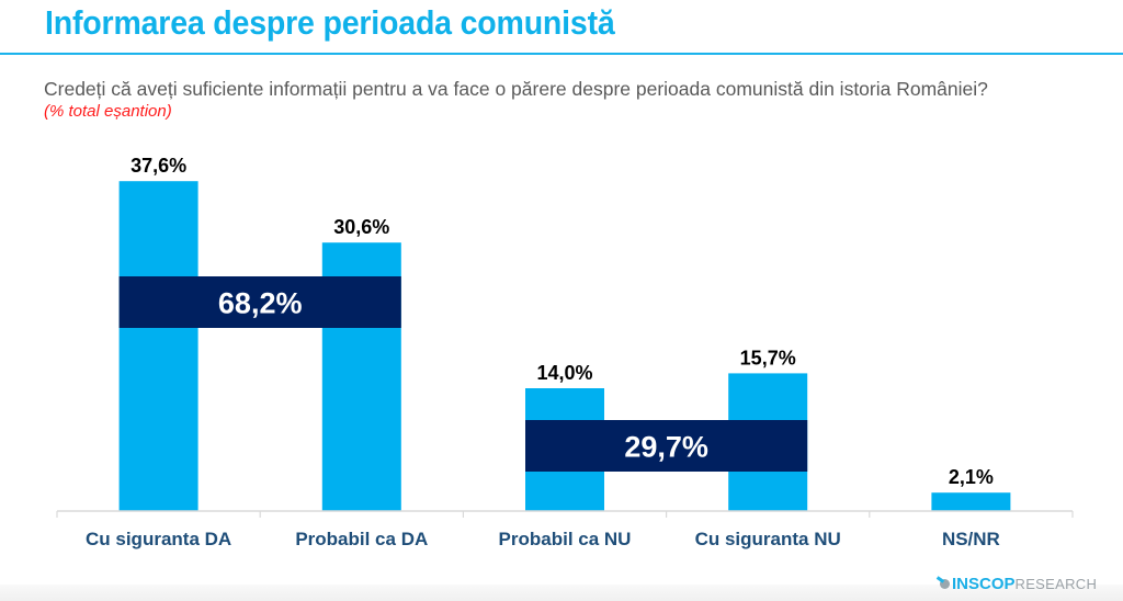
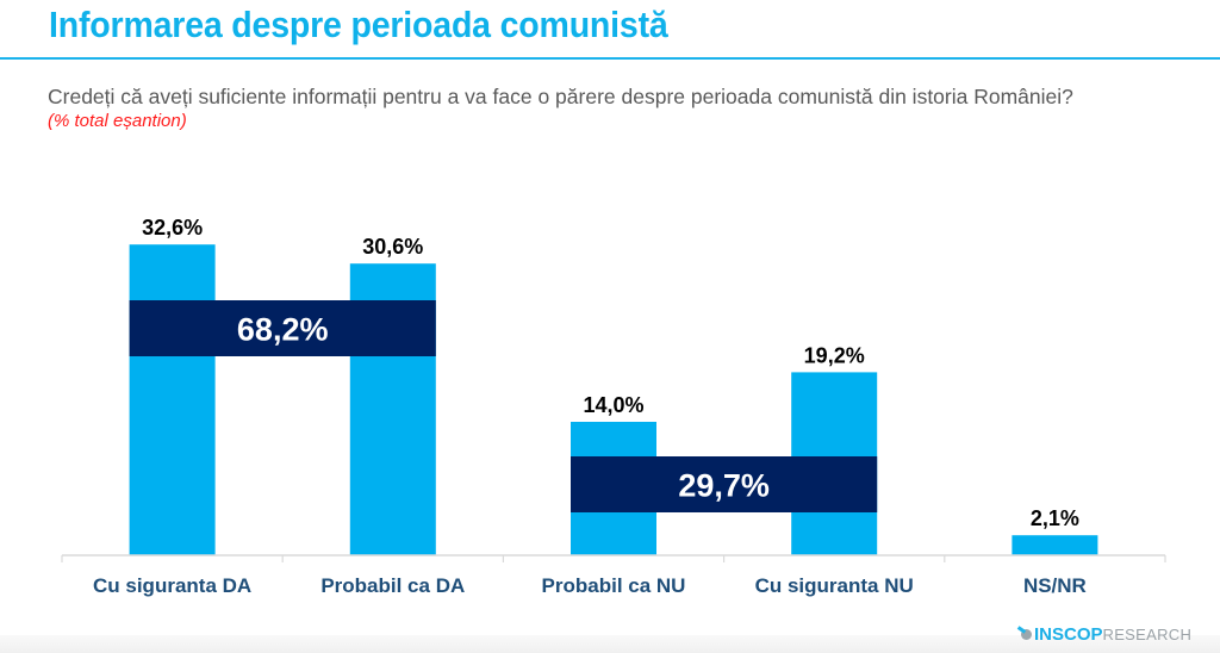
Cu siguranta DA: 37,6% -> 32,6%
Cu siguranta NU: 15,7% -> 19,2%
